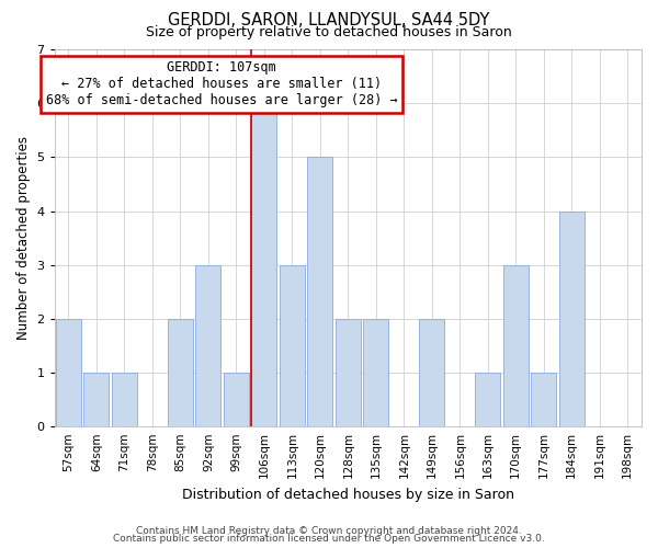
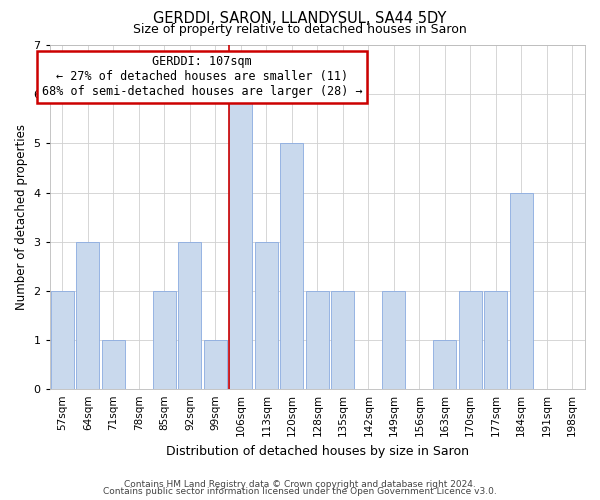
64sqm: 1 -> 3
170sqm: 3 -> 2
177sqm: 1 -> 2
